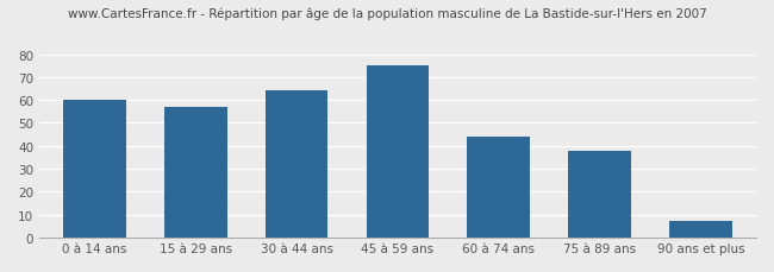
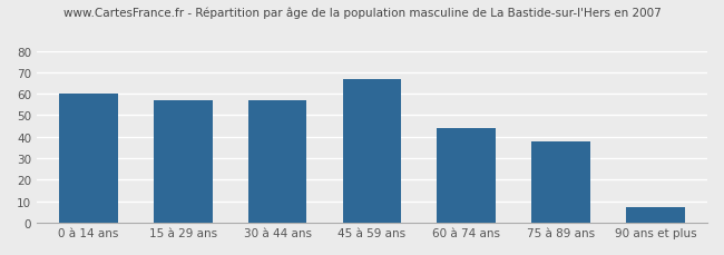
30 à 44 ans: 64 -> 57
45 à 59 ans: 75 -> 67
